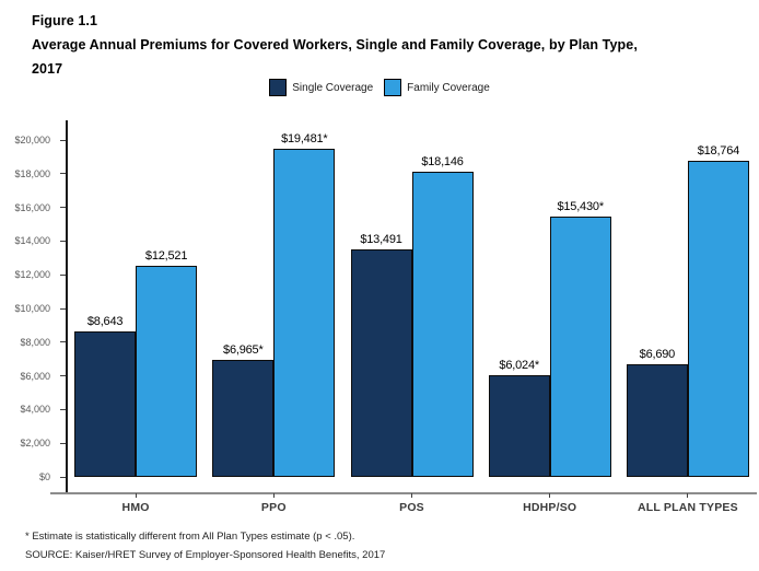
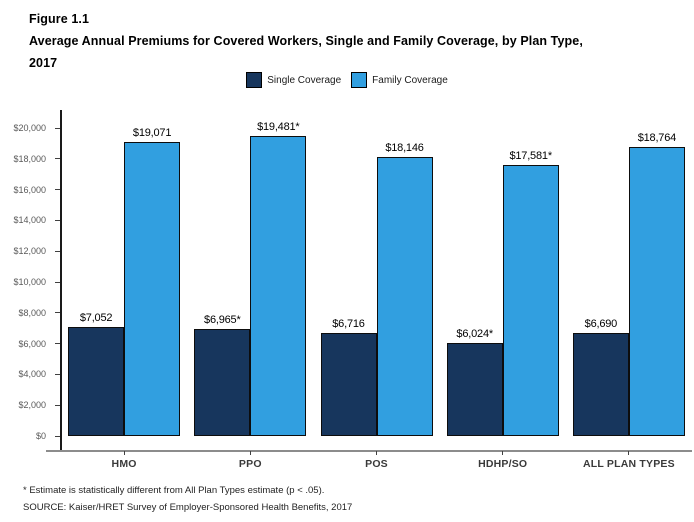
Single Coverage/HMO: $8,643 -> $7,052
Family Coverage/HMO: $12,521 -> $19,071
Single Coverage/POS: $13,491 -> $6,716
Family Coverage/HDHP/SO: 15,430 -> 17,581
